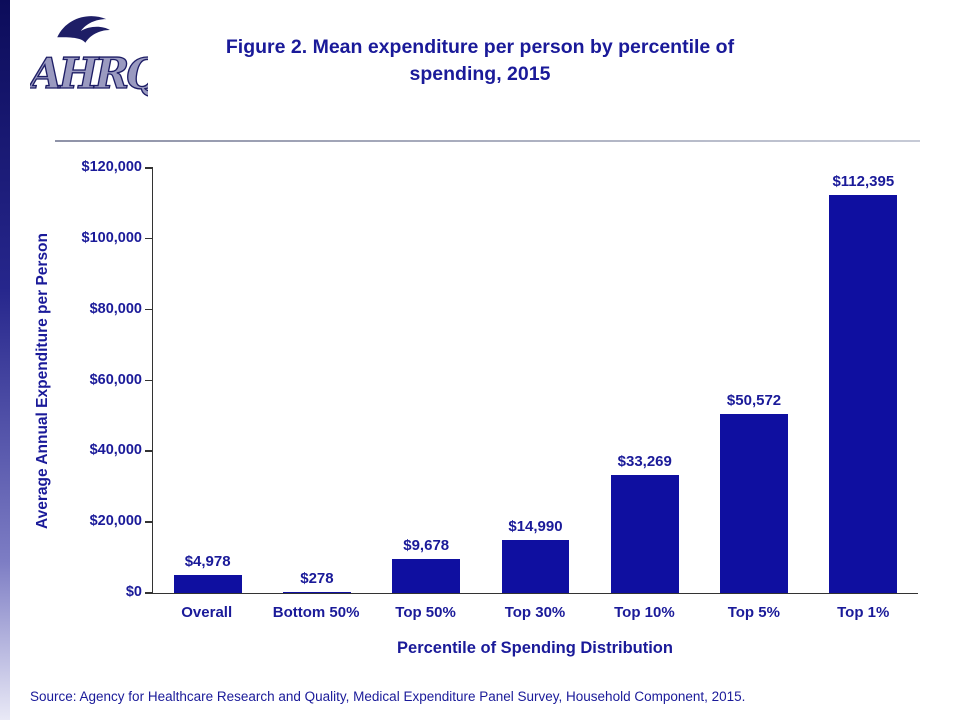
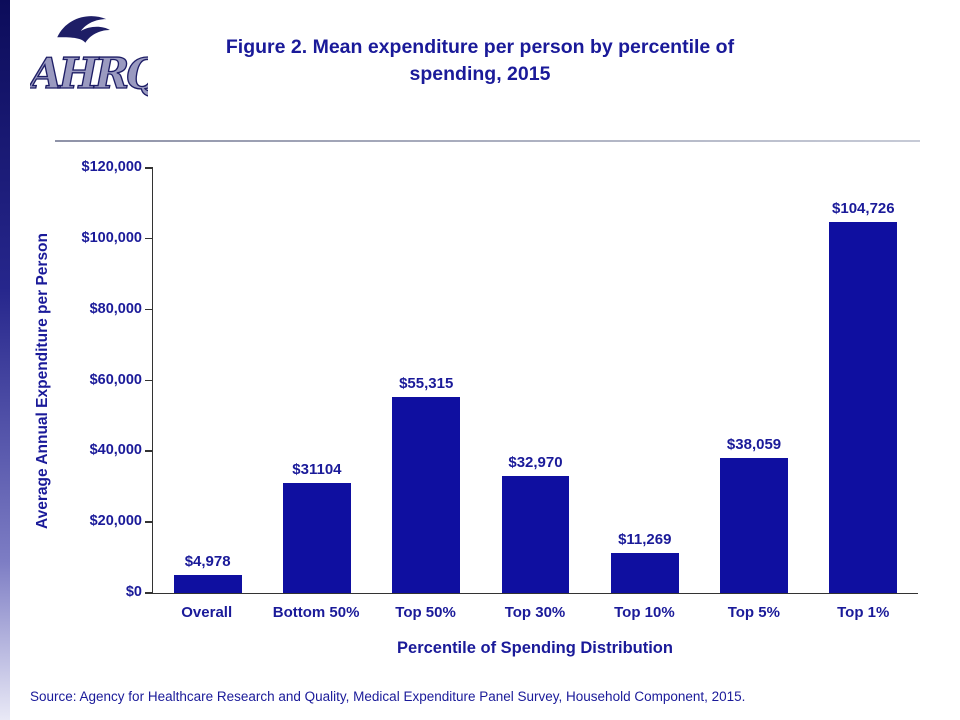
Bottom 50%: $278 -> $31104
Top 50%: $9,678 -> $55,315
Top 30%: $14,990 -> $32,970
Top 10%: $33,269 -> $11,269
Top 5%: $50,572 -> $38,059
Top 1%: $112,395 -> $104,726
